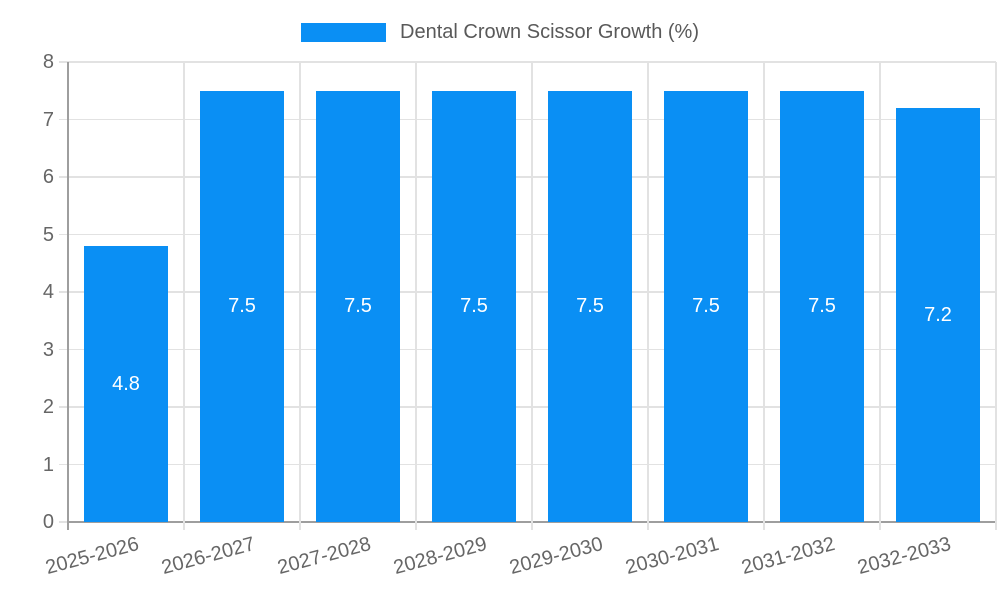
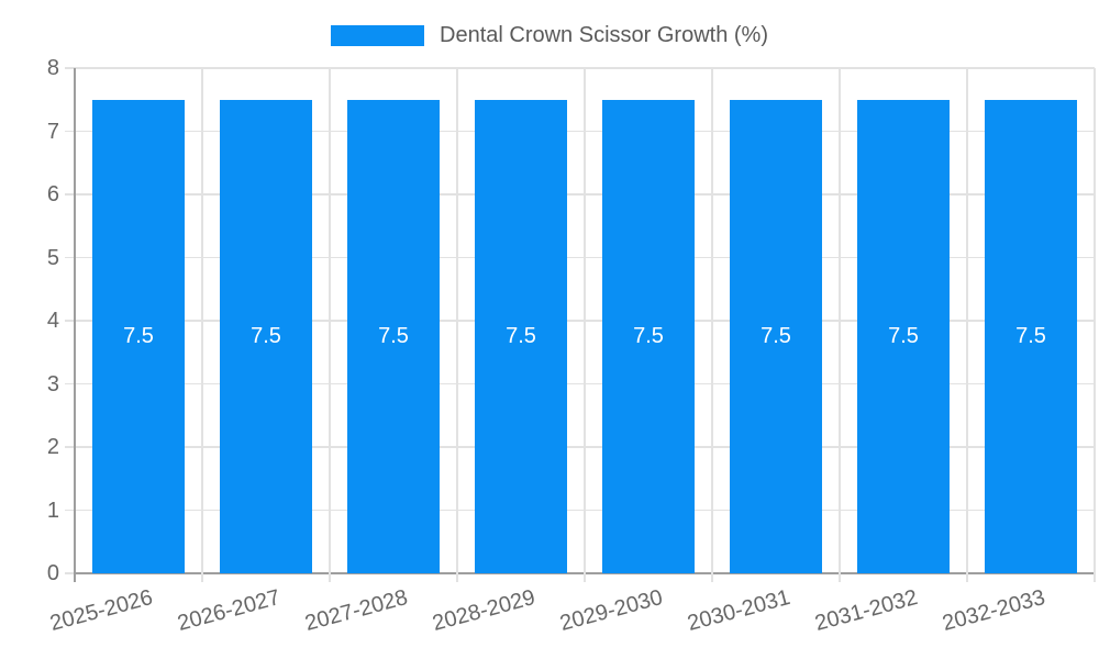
2025-2026: 4.8 -> 7.5
2032-2033: 7.2 -> 7.5
